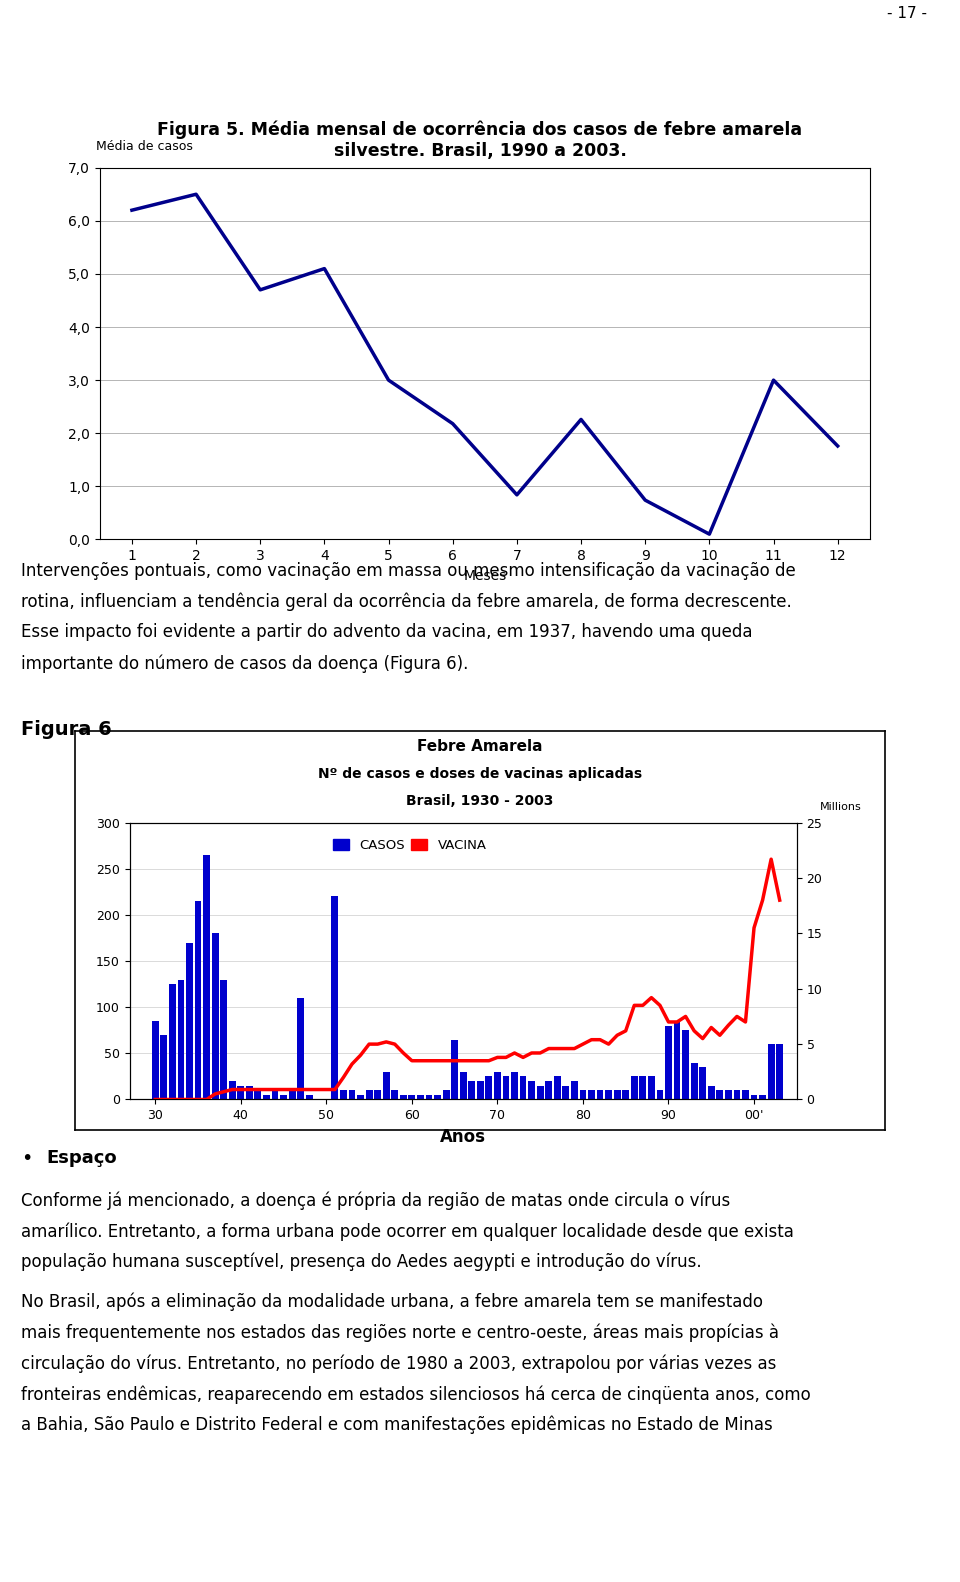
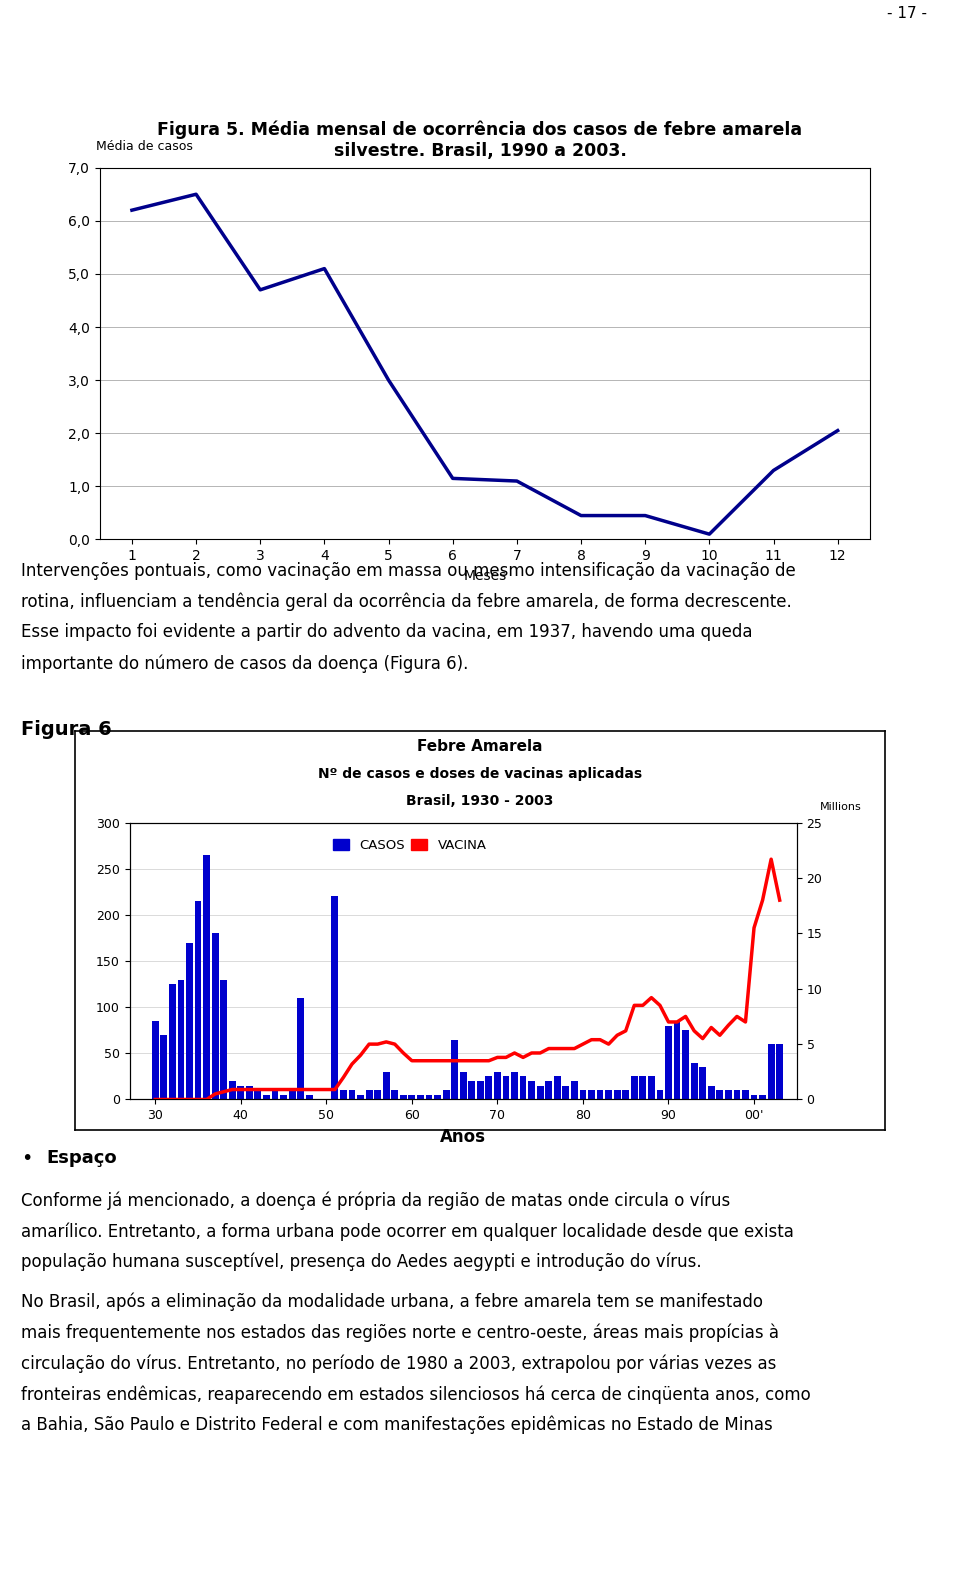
6: 2,18 -> 1,15
7: 0,84 -> 1,10
8: 2,26 -> 0,45
9: 0,74 -> 0,45
11: 3,00 -> 1,30
12: 1,76 -> 2,05
